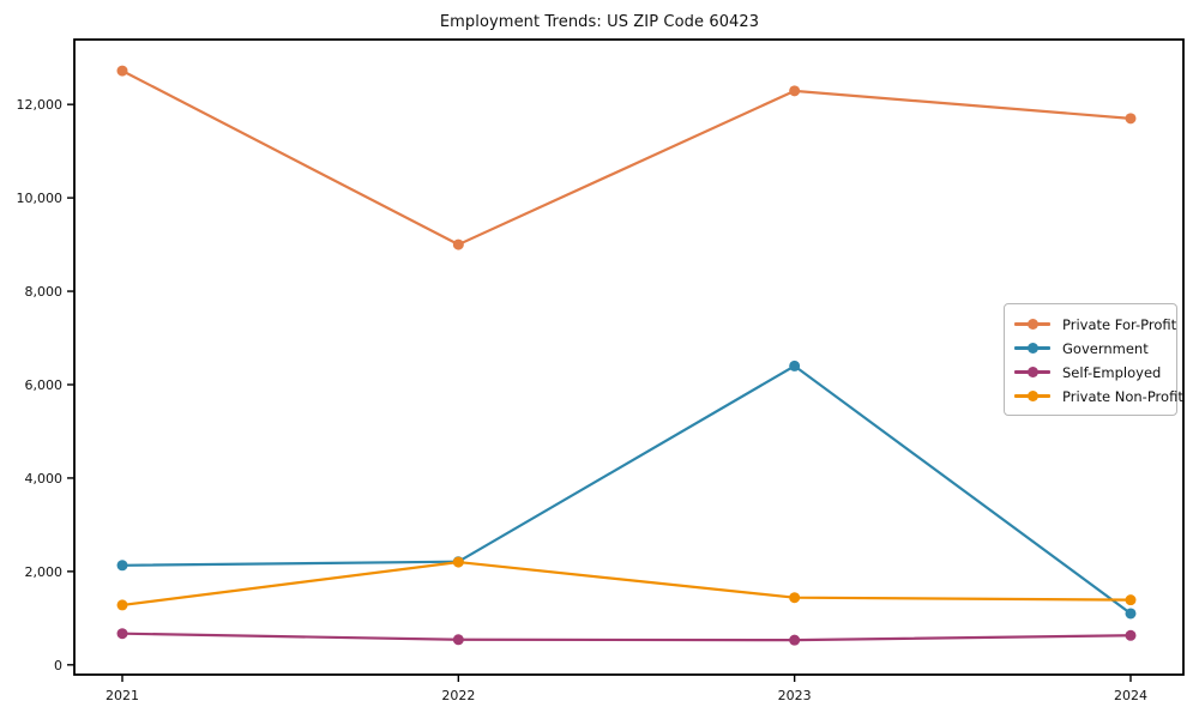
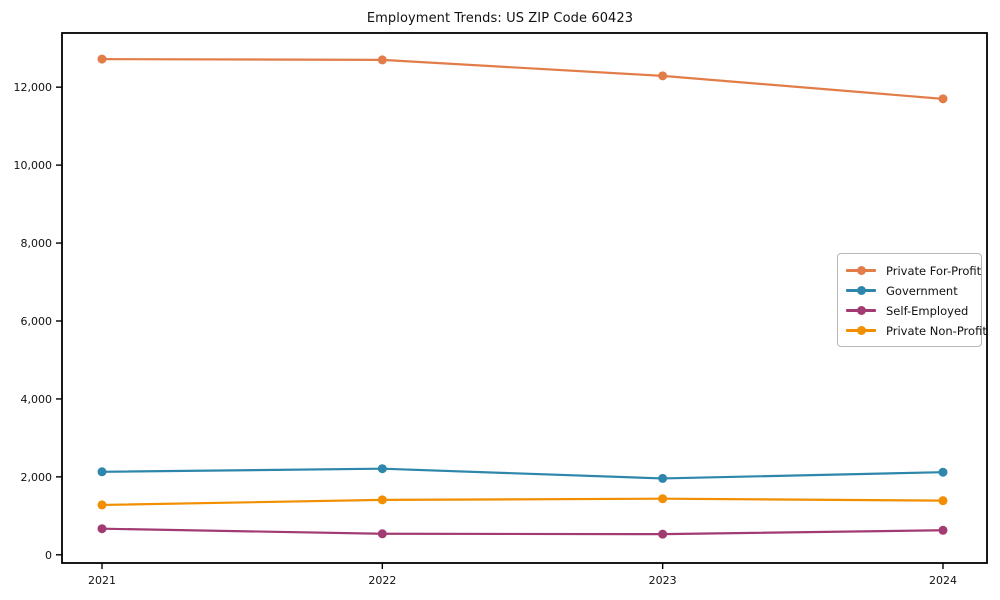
Private For-Profit/2022: 9000 -> 12700
Private Non-Profit/2022: 2200 -> 1400
Government/2023: 6400 -> 2000
Government/2024: 1100 -> 2100
